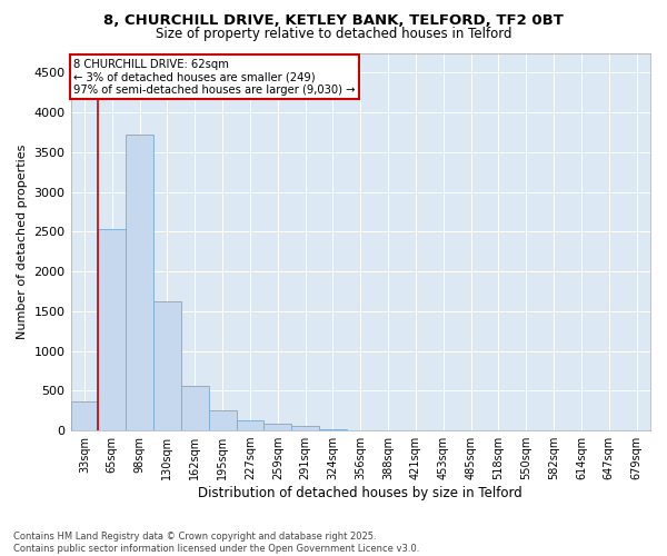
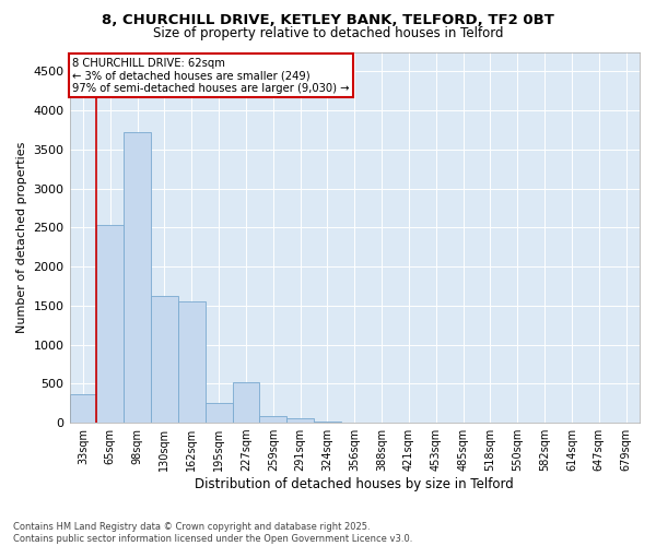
162sqm: 560 -> 1560
227sqm: 130 -> 520
